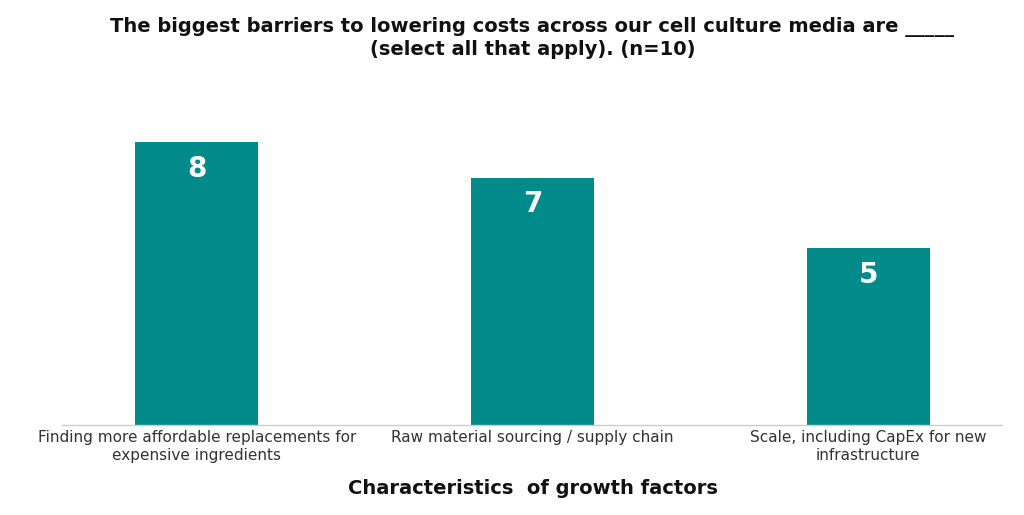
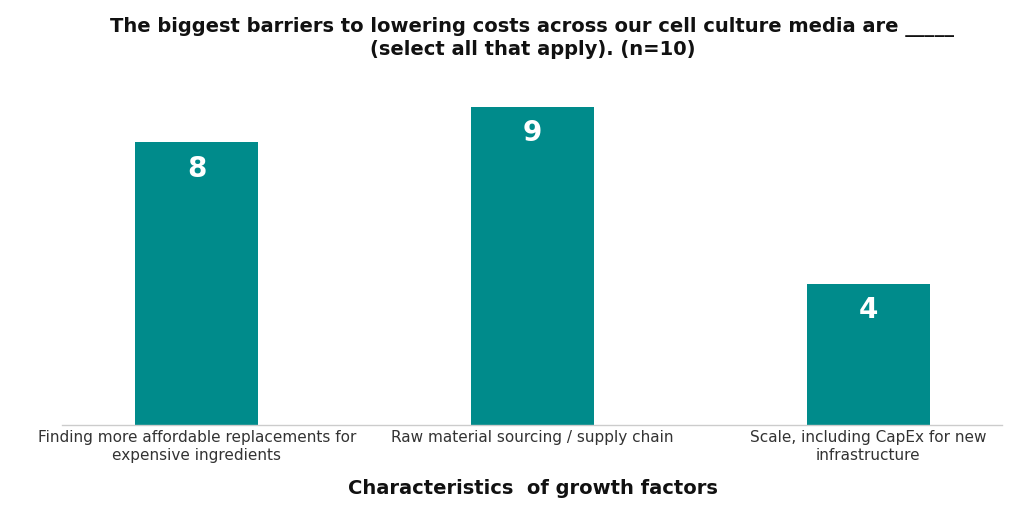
Raw material sourcing / supply chain: 7 -> 9
Scale, including CapEx for new infrastructure: 5 -> 4
